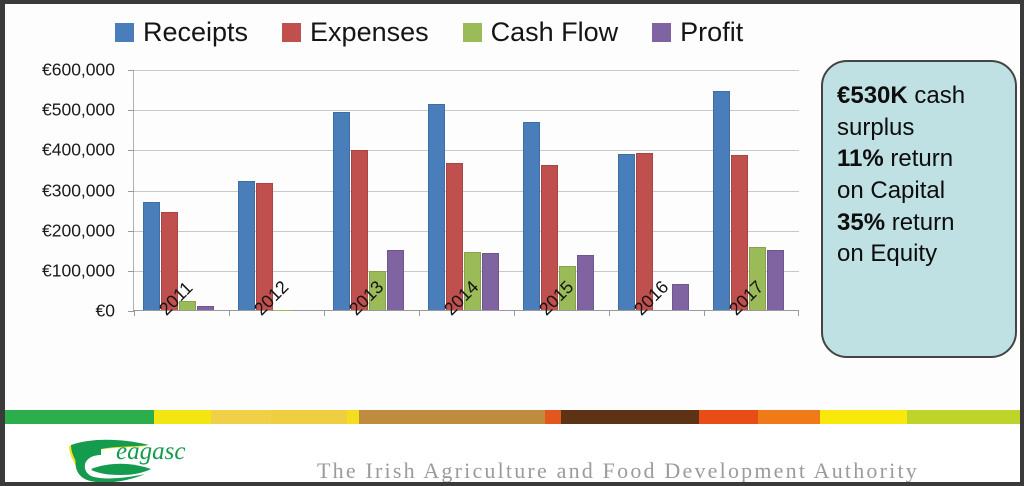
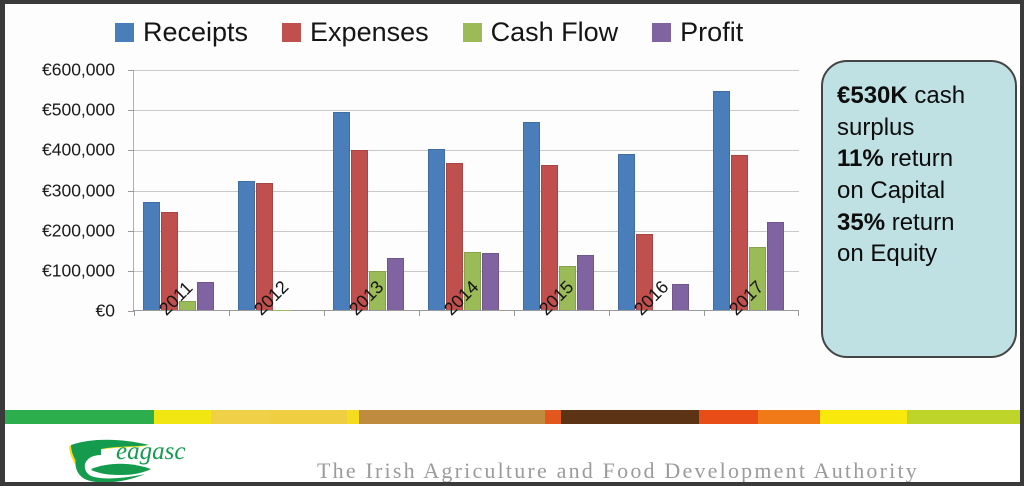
Profit/2011: €10000 -> €70000
Profit/2013: €150000 -> €130000
Receipts/2014: €510000 -> €400000
Expenses/2016: €390000 -> €190000
Profit/2017: €150000 -> €220000
